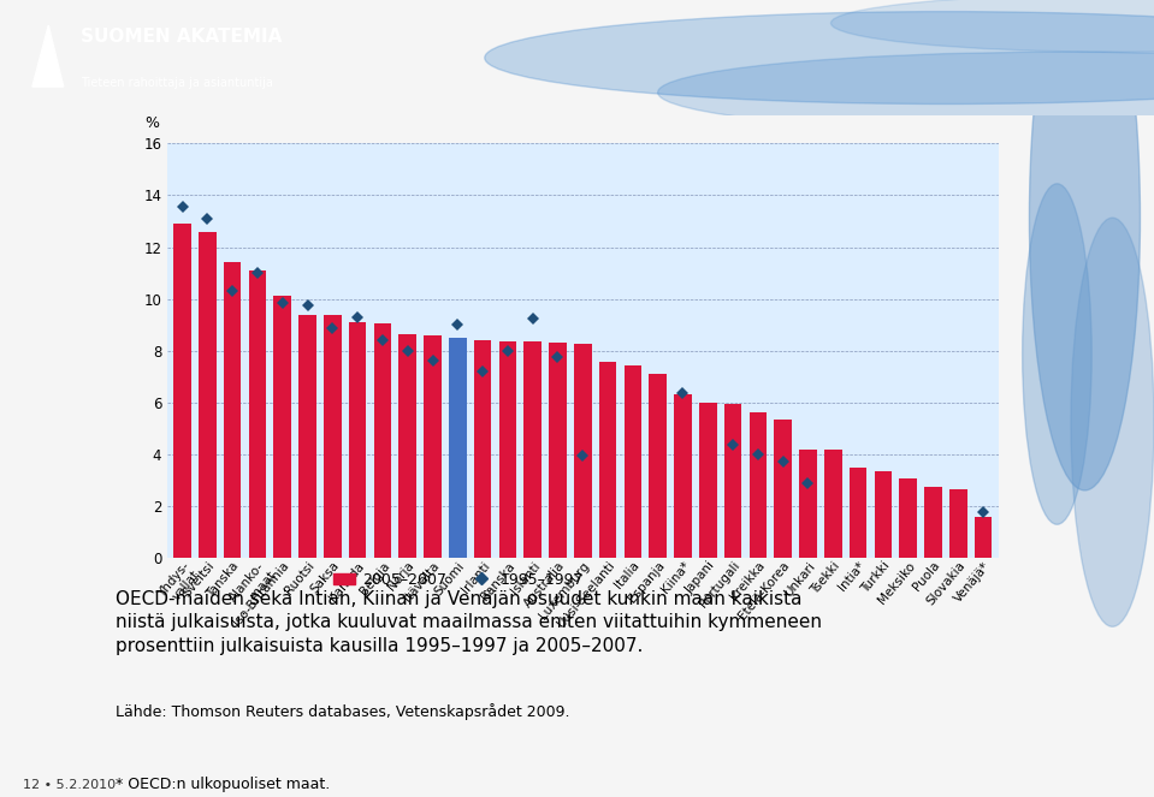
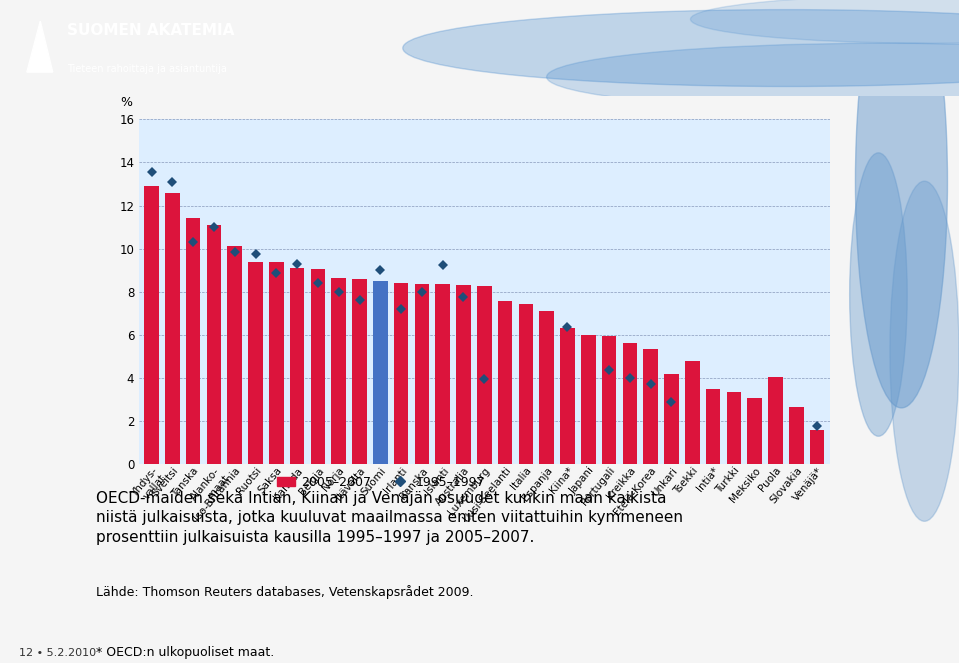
Tsekki: 4.20 -> 4.80
Puola: 2.75 -> 4.05
